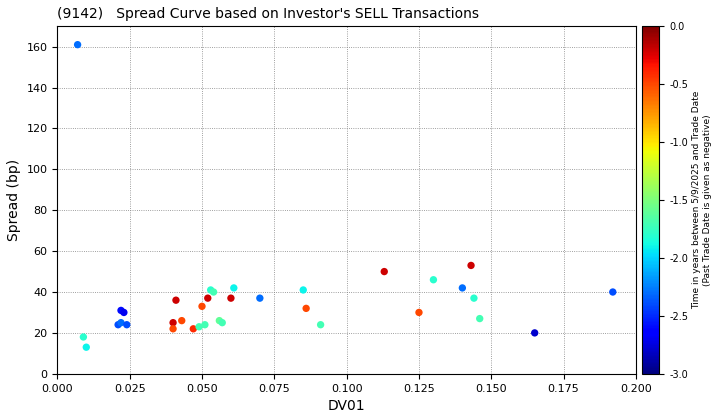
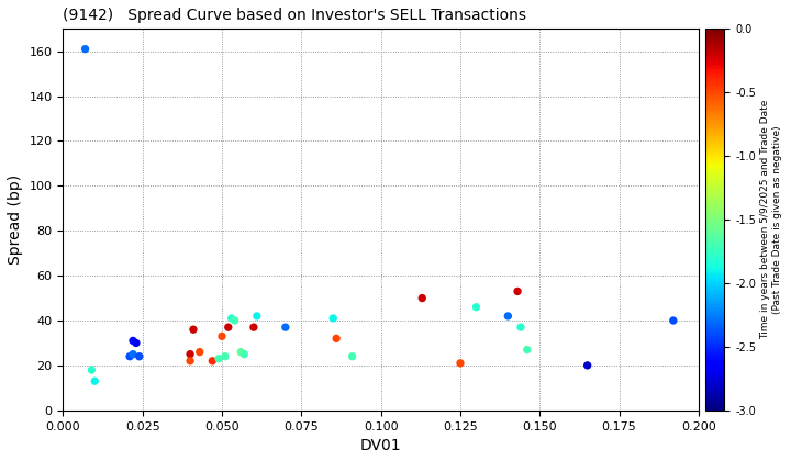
0.125: 30 -> 21
